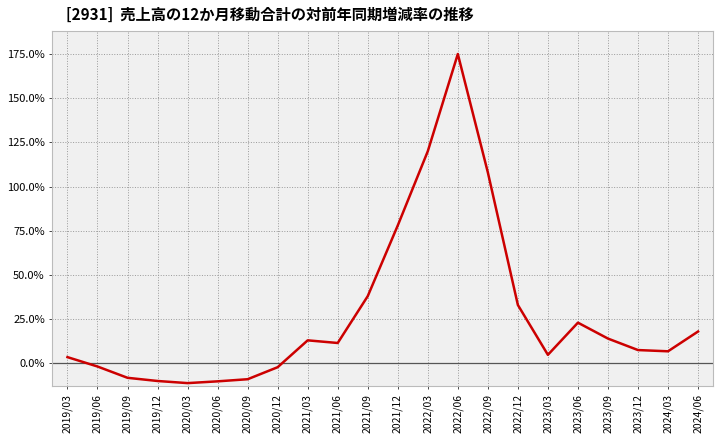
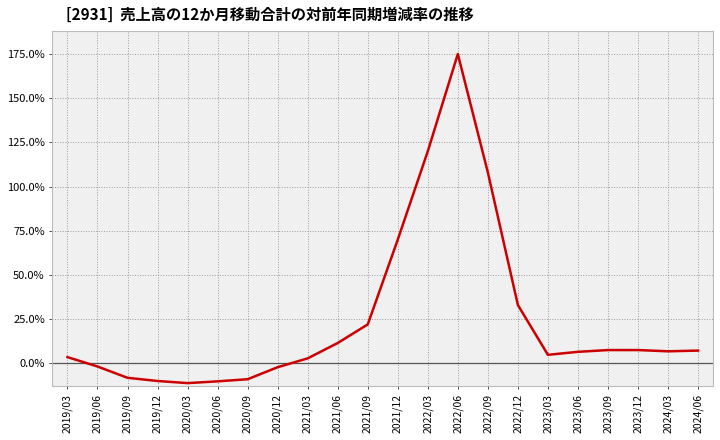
2021/03: 13% -> 3%
2021/09: 38% -> 22%
2021/12: 78% -> 70%
2023/06: 23% -> 7%
2023/09: 14% -> 7%
2024/06: 18% -> 7%
